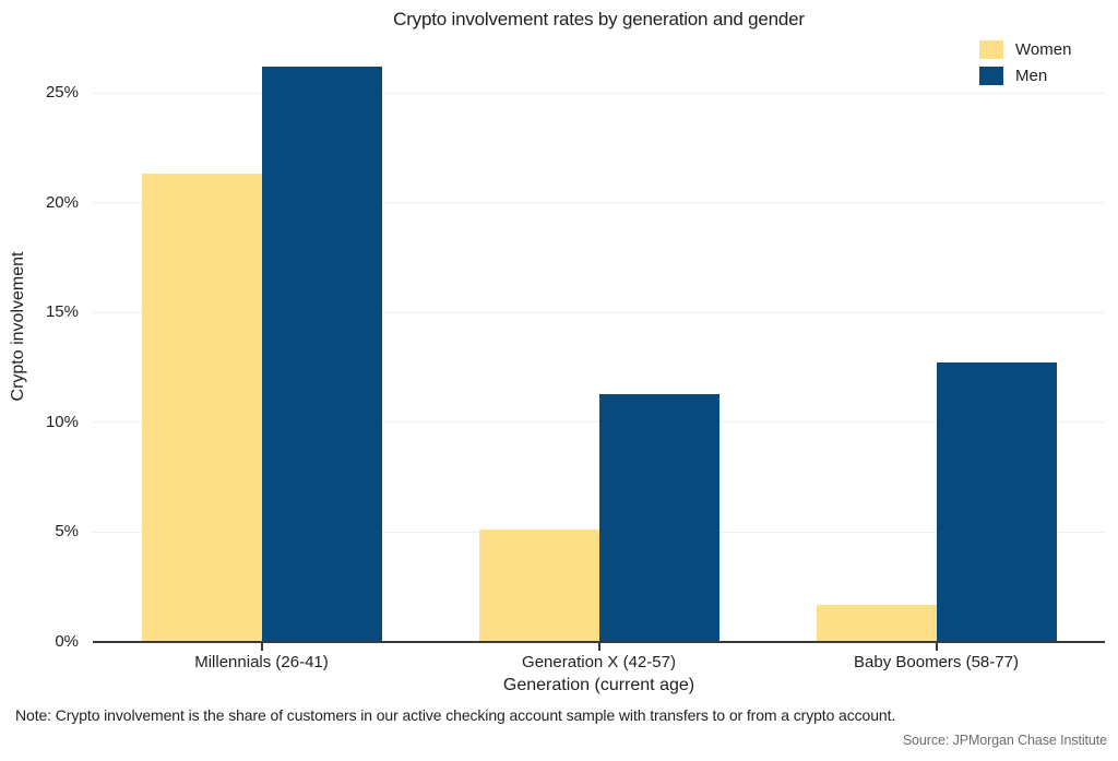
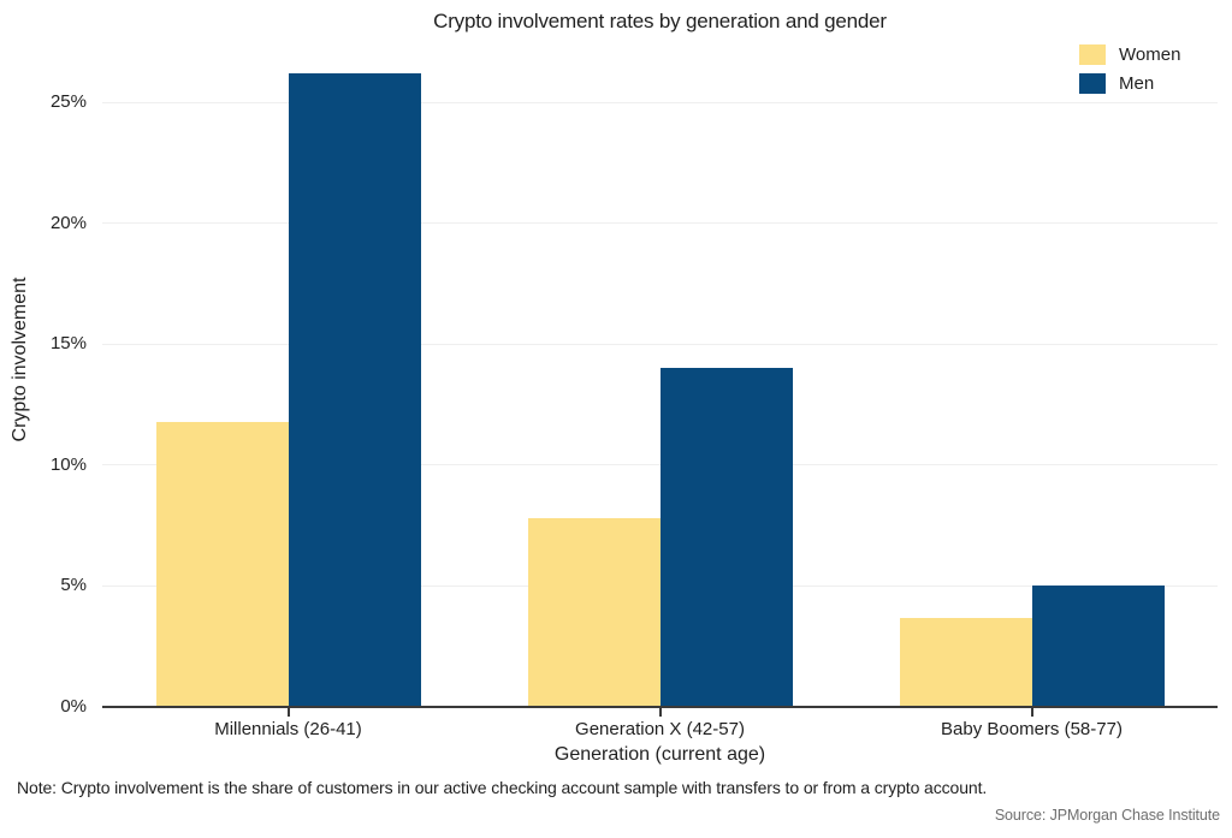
Women/Millennials (26-41): 21.3% -> 11.8%
Women/Generation X (42-57): 5.1% -> 7.8%
Men/Generation X (42-57): 11.3% -> 14.0%
Women/Baby Boomers (58-77): 1.7% -> 3.7%
Men/Baby Boomers (58-77): 12.7% -> 5.0%
